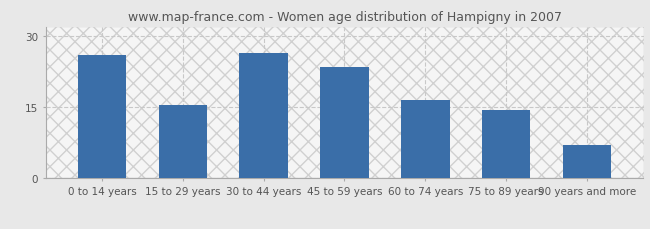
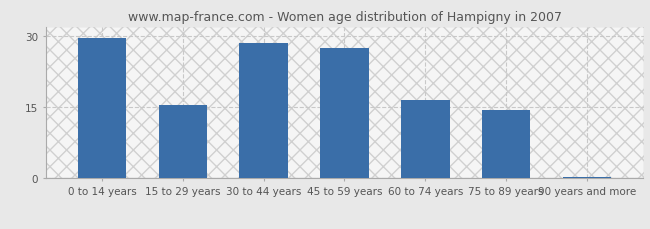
0 to 14 years: 26.0 -> 29.5
30 to 44 years: 26.5 -> 28.5
45 to 59 years: 23.5 -> 27.5
90 years and more: 7.0 -> 0.3
